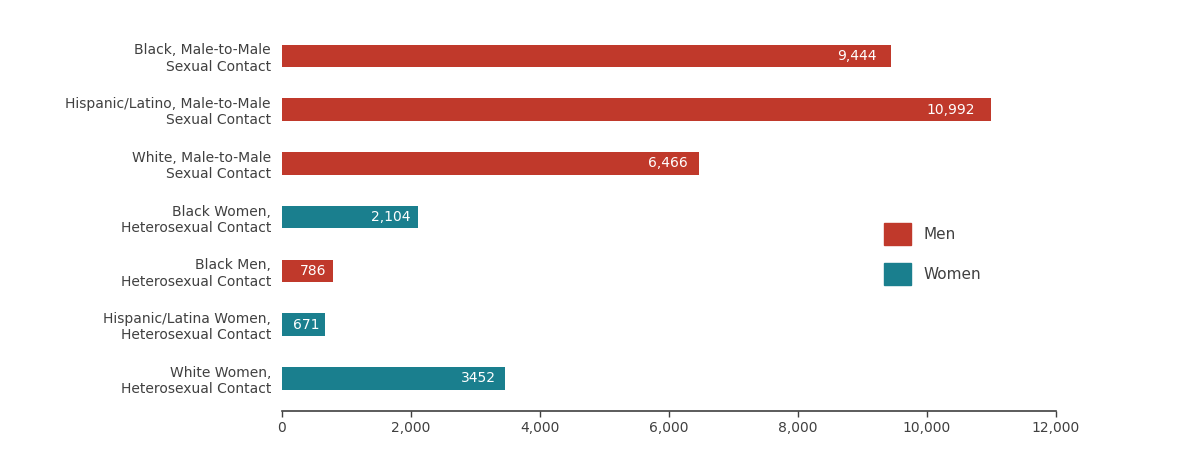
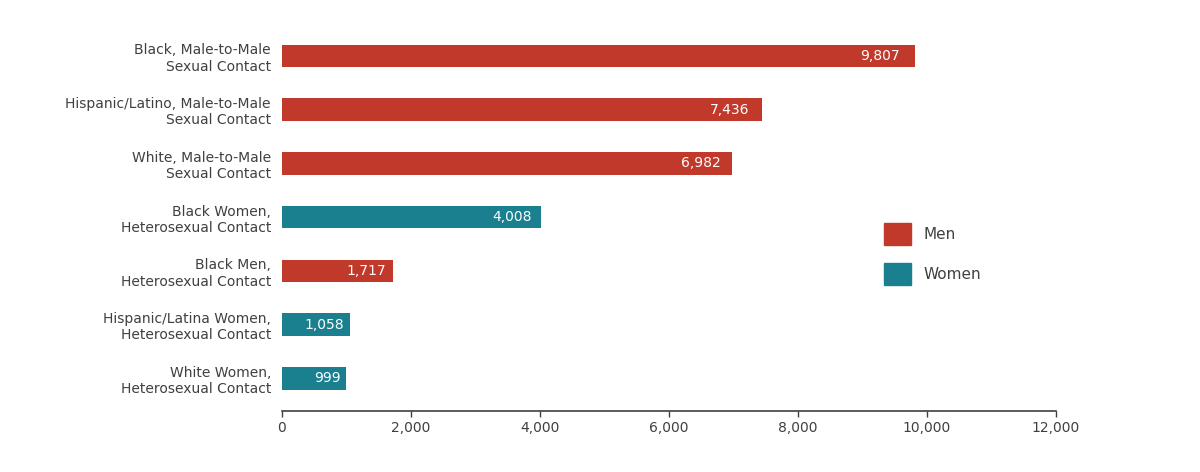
Black, Male-to-Male Sexual Contact: 9,444 -> 9,807
Hispanic/Latino, Male-to-Male Sexual Contact: 10,992 -> 7,436
White, Male-to-Male Sexual Contact: 6,466 -> 6,982
Black Women, Heterosexual Contact: 2,104 -> 4,008
Black Men, Heterosexual Contact: 786 -> 1,717
Hispanic/Latina Women, Heterosexual Contact: 671 -> 1,058
White Women, Heterosexual Contact: 3452 -> 999
